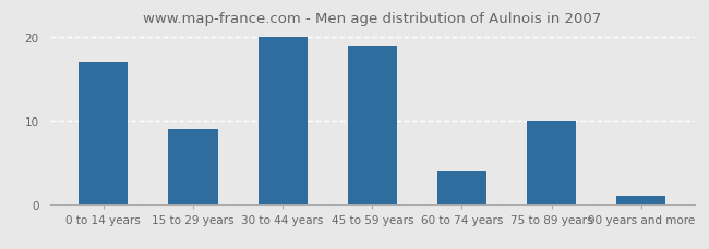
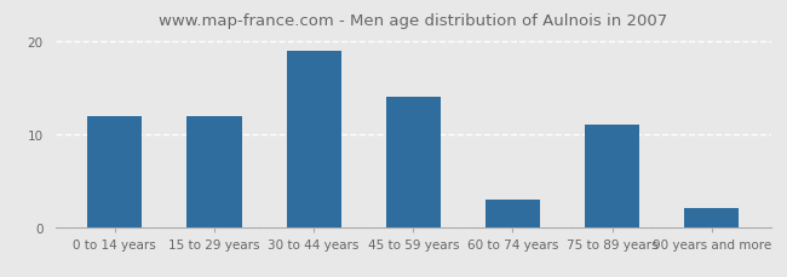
0 to 14 years: 17 -> 12
15 to 29 years: 9 -> 12
30 to 44 years: 20 -> 19
45 to 59 years: 19 -> 14
60 to 74 years: 4 -> 3
75 to 89 years: 10 -> 11
90 years and more: 1 -> 2
